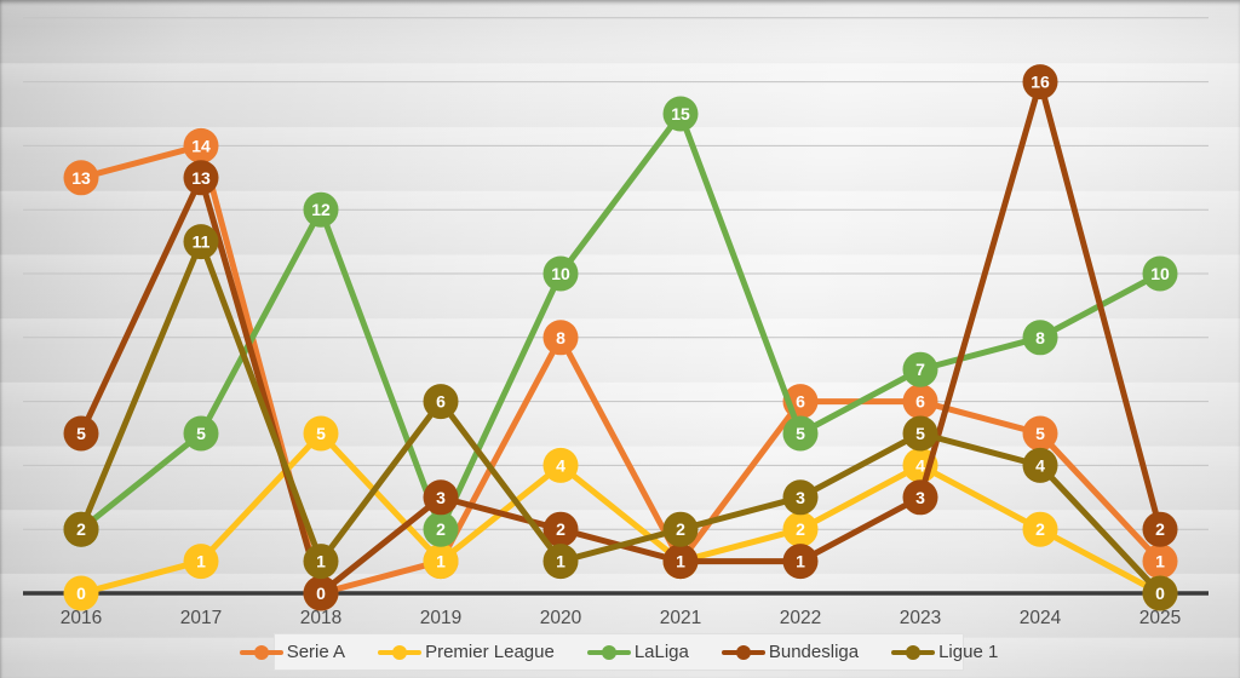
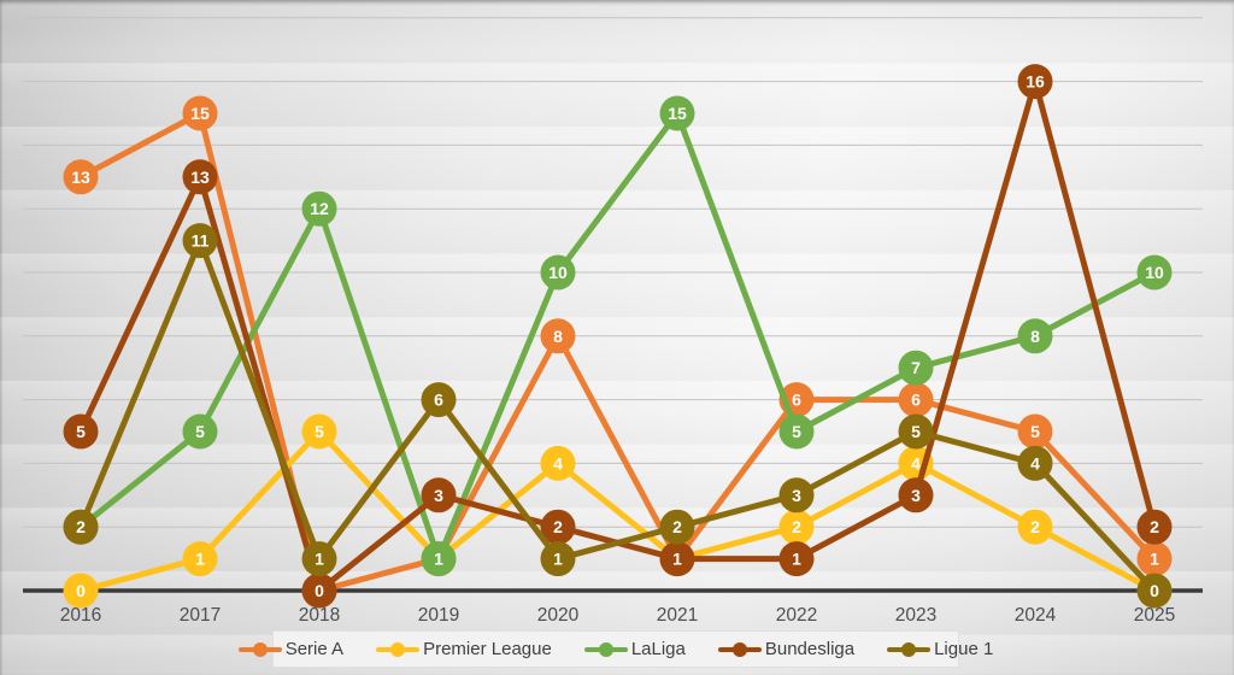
Serie A/2017: 14 -> 15
LaLiga/2019: 2 -> 1
